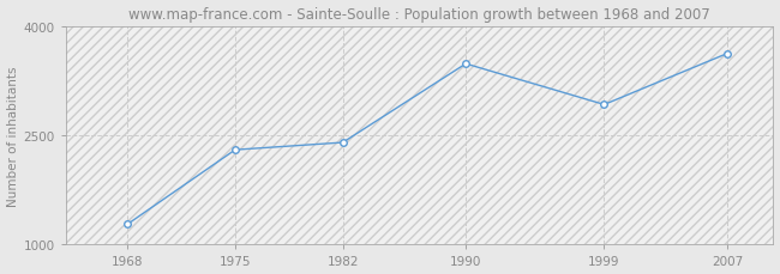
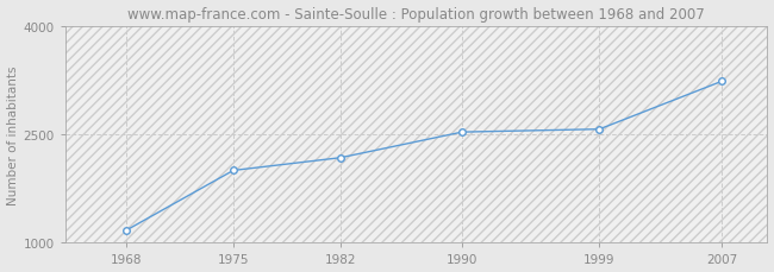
1968: 1280 -> 1180
1975: 2300 -> 2000
1982: 2400 -> 2180
1990: 3480 -> 2530
1999: 2920 -> 2570
2007: 3620 -> 3230
